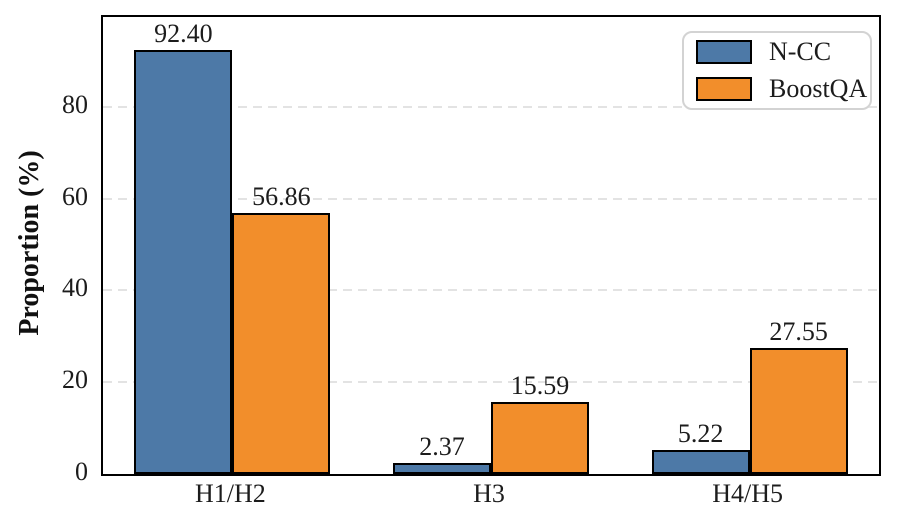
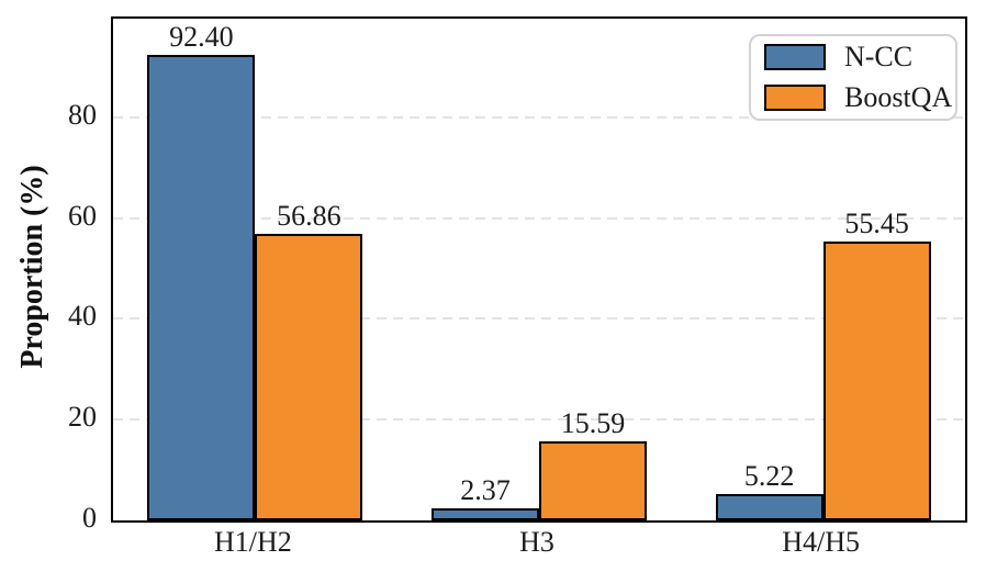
BoostQA/H4/H5: 27.55 -> 55.45
